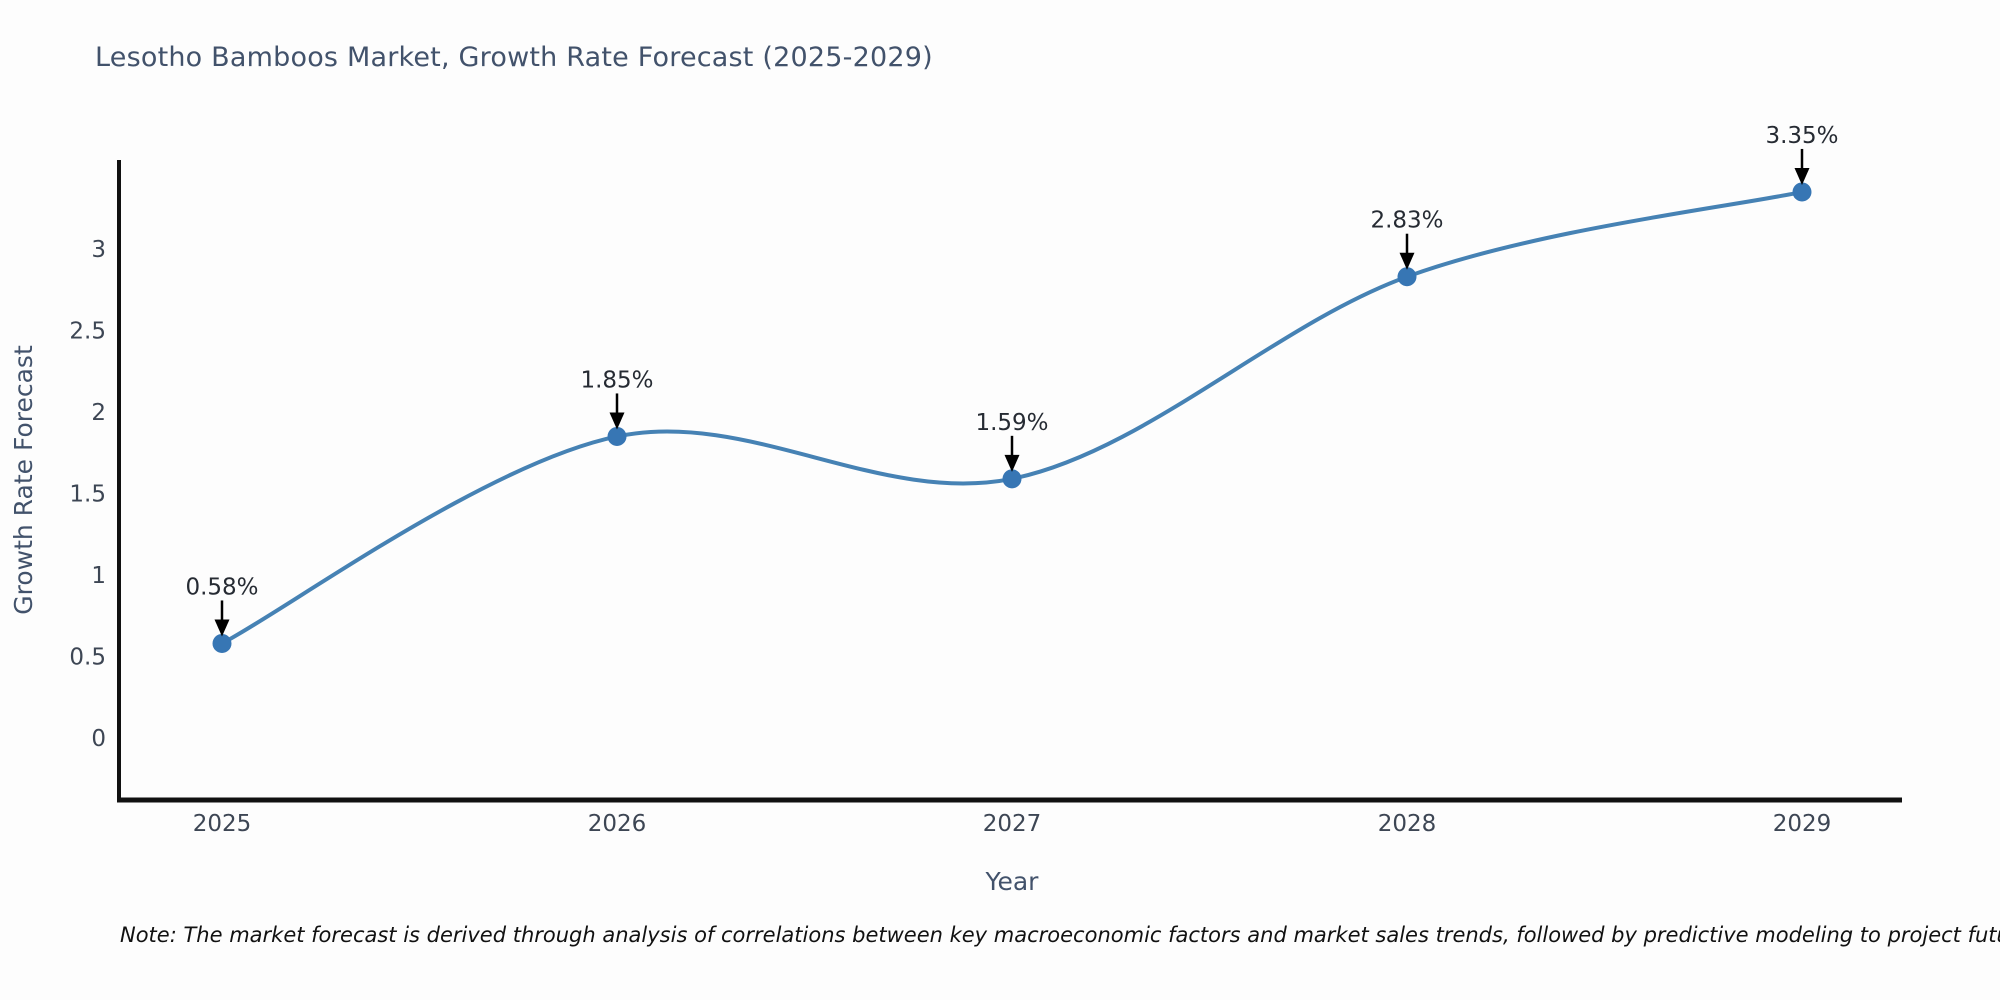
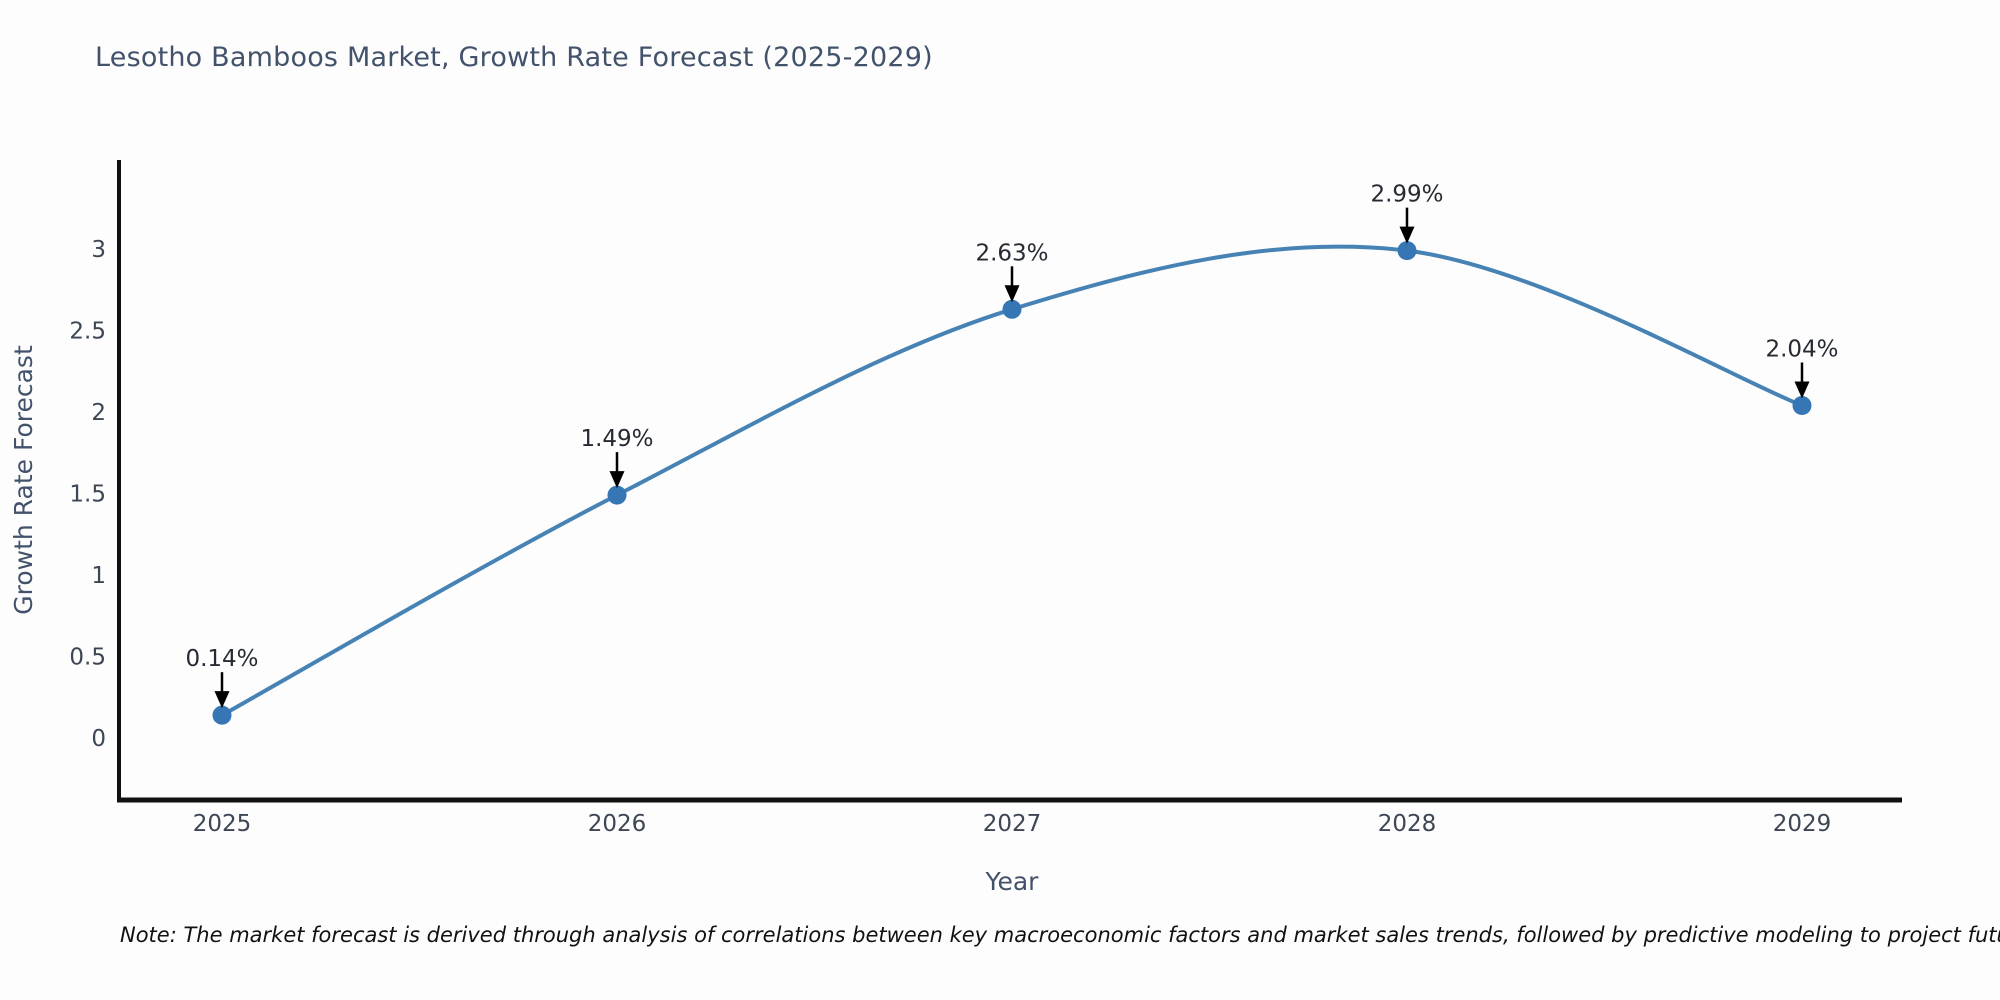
2025: 0.58% -> 0.14%
2026: 1.85% -> 1.49%
2027: 1.59% -> 2.63%
2028: 2.83% -> 2.99%
2029: 3.35% -> 2.04%
